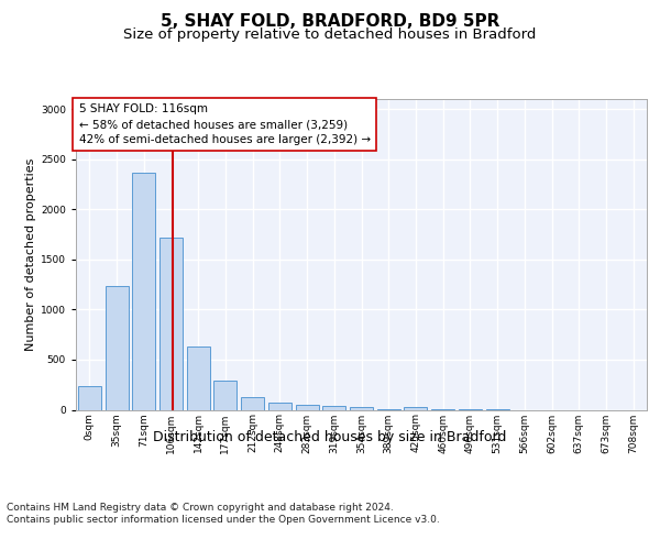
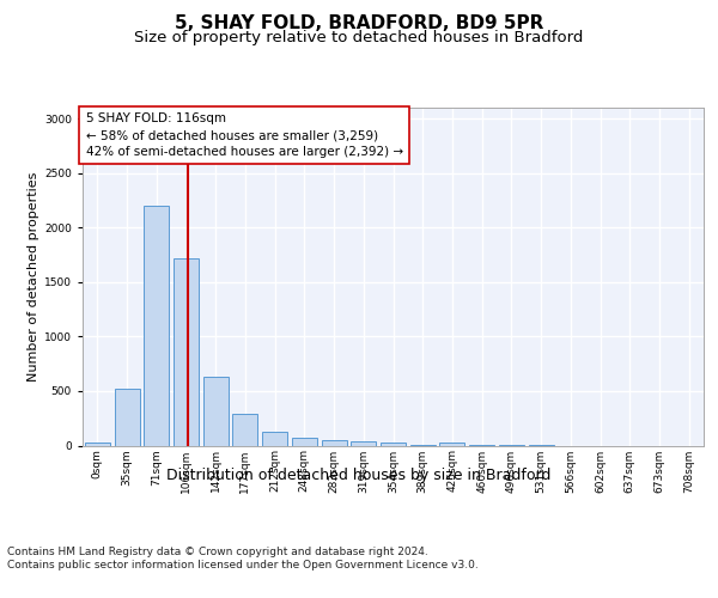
0sqm: 240 -> 30
35sqm: 1240 -> 520
71sqm: 2360 -> 2200
